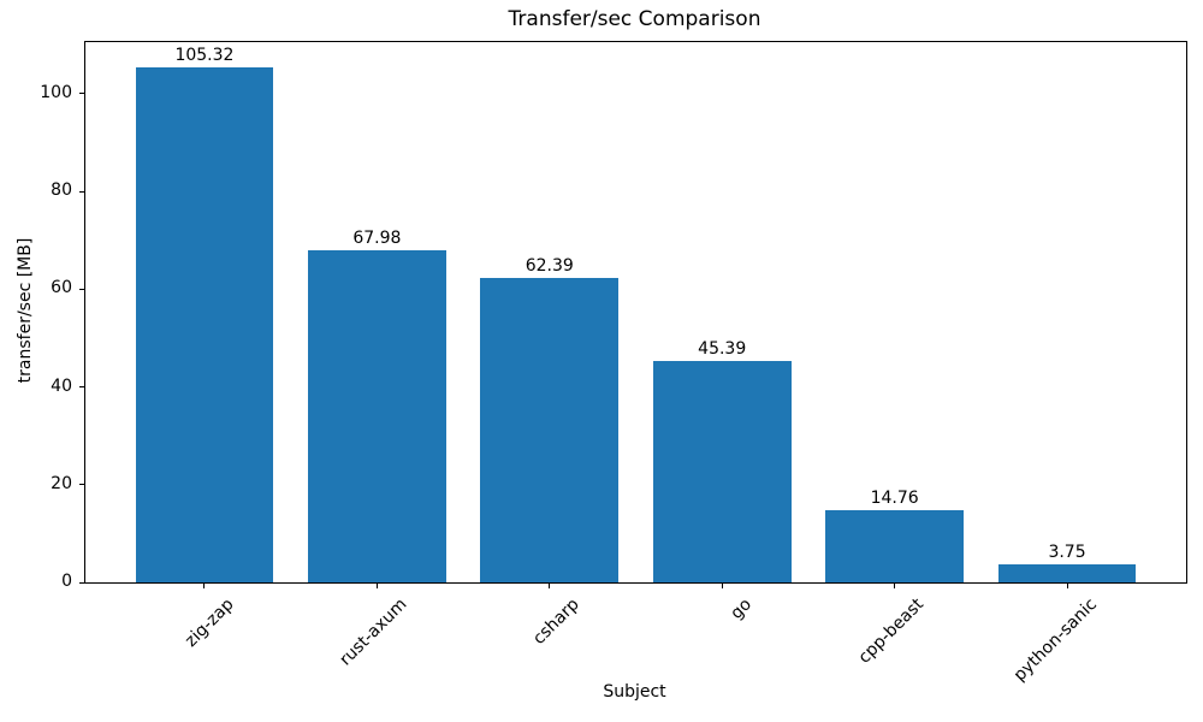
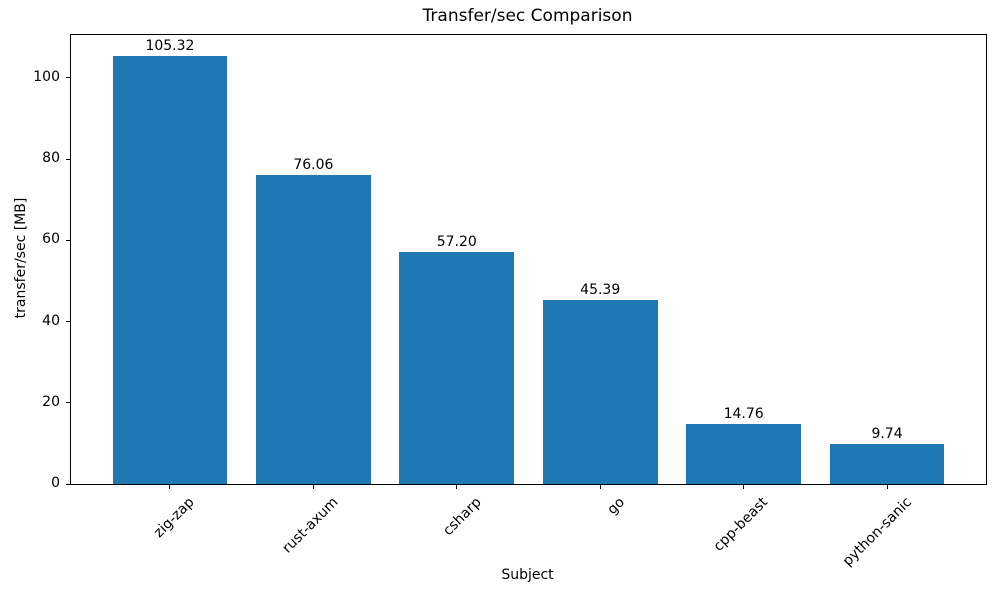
rust-axum: 67.98 -> 76.06
csharp: 62.39 -> 57.20
python-sanic: 3.75 -> 9.74
